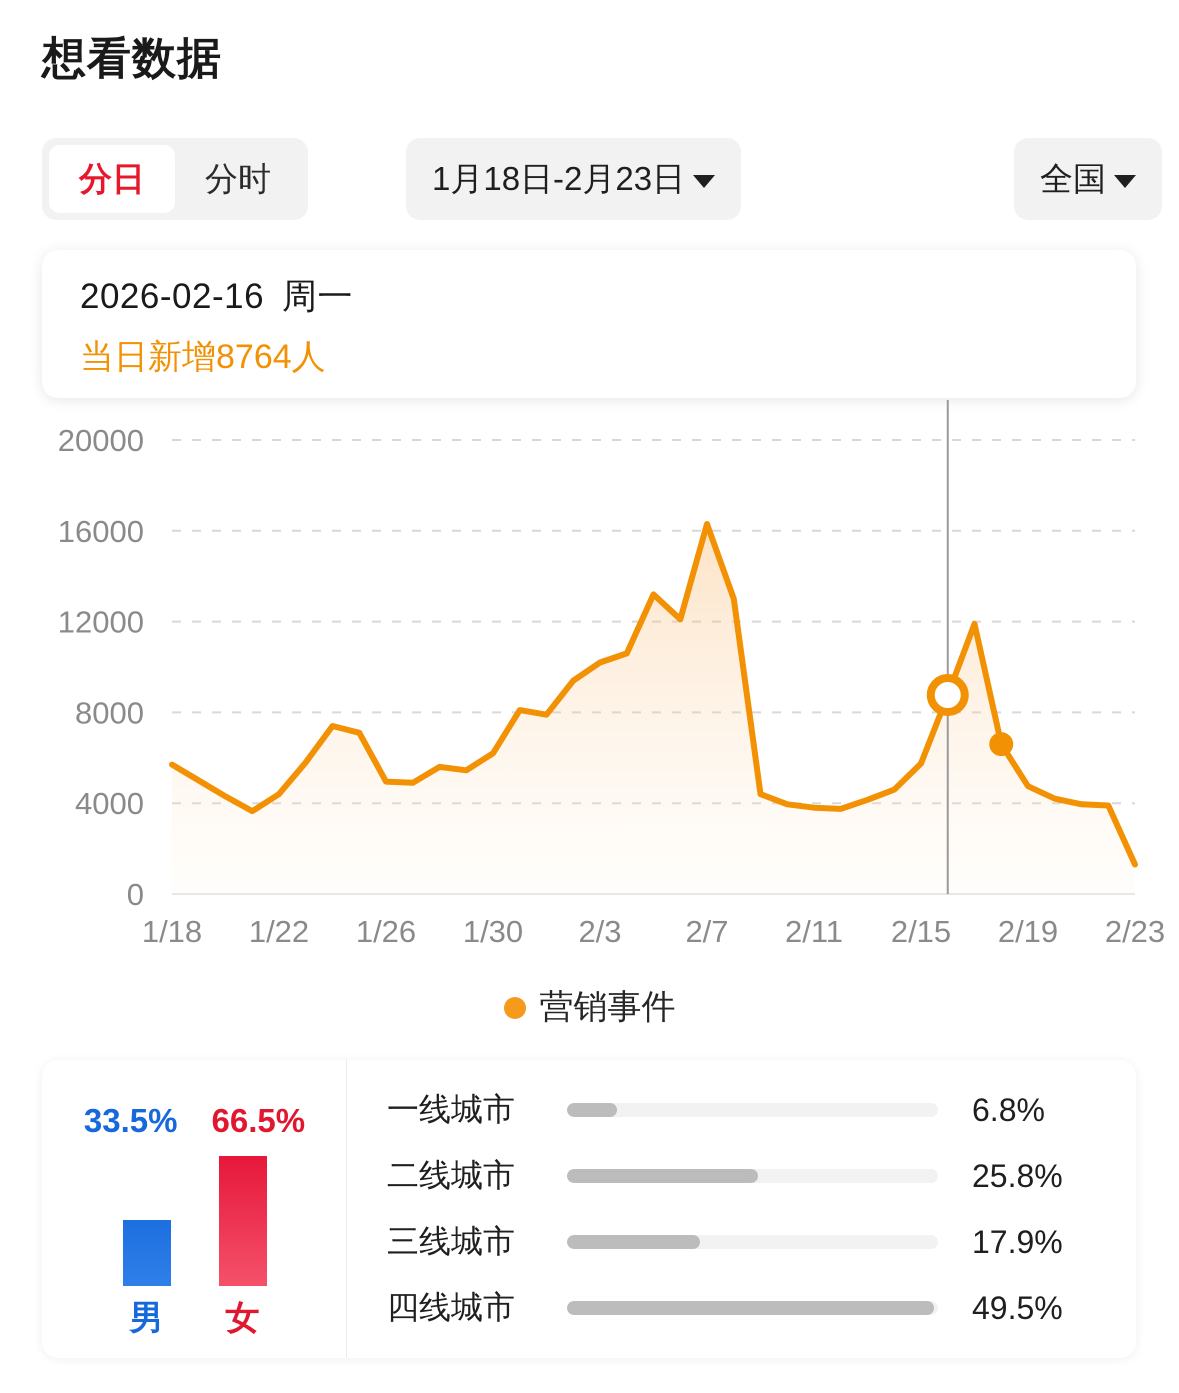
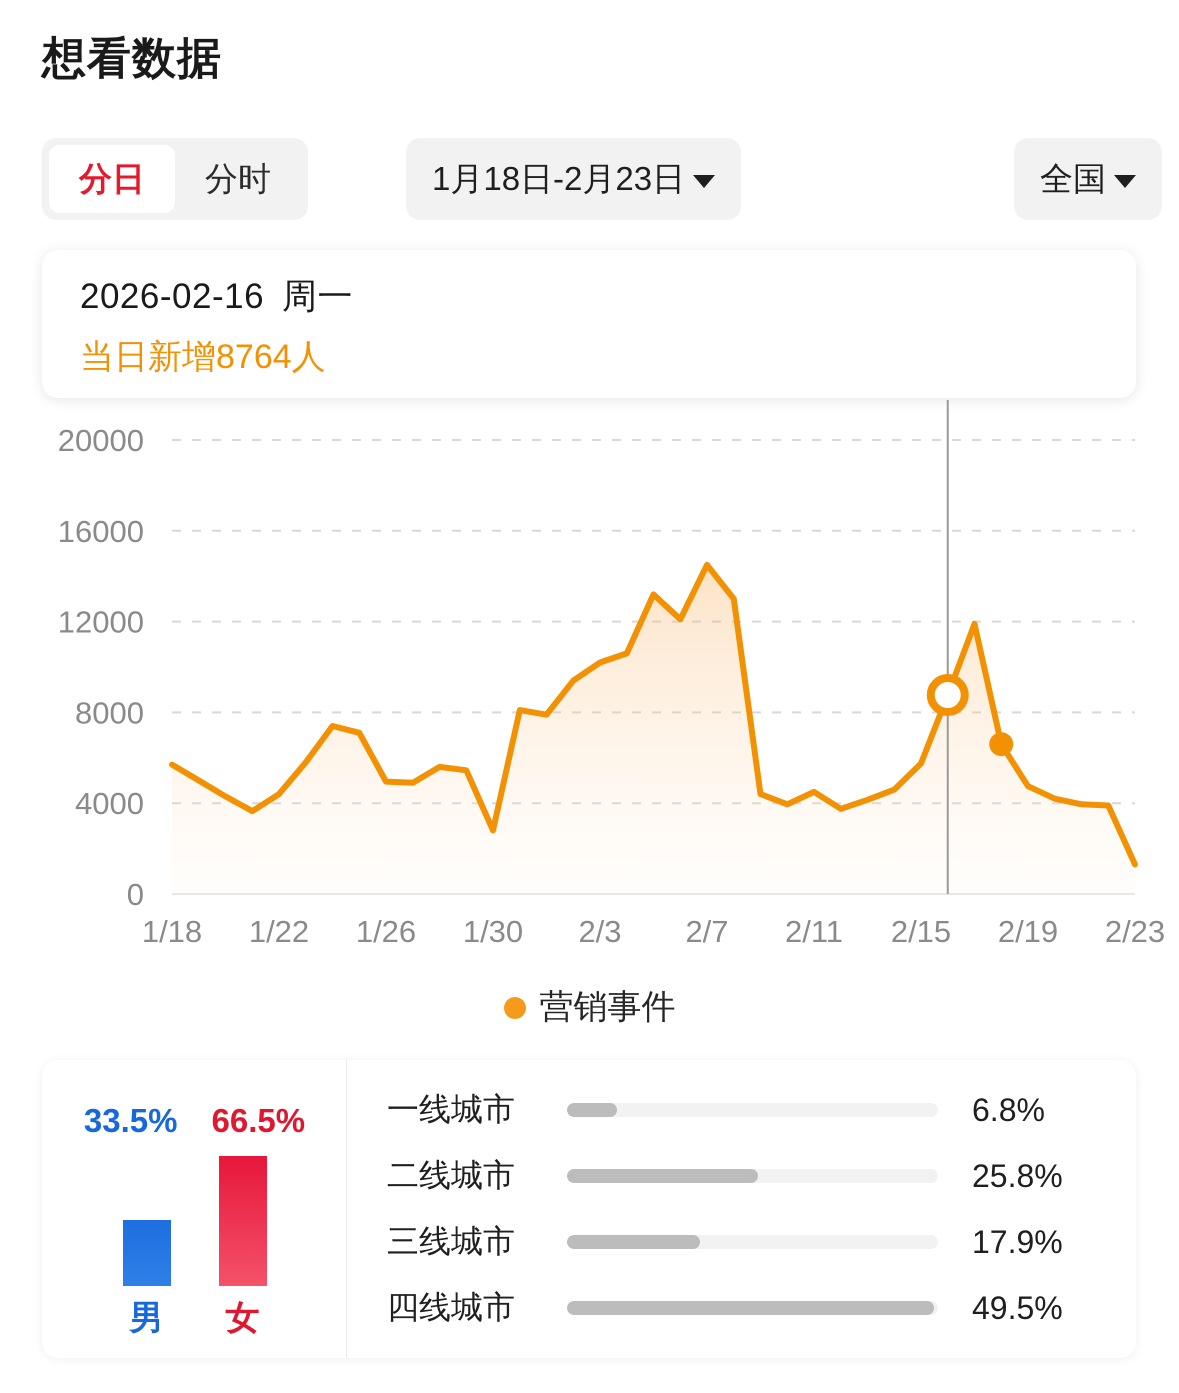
1/30: 6200 -> 2800
2/7: 16300 -> 14500
2/11: 3800 -> 4500
